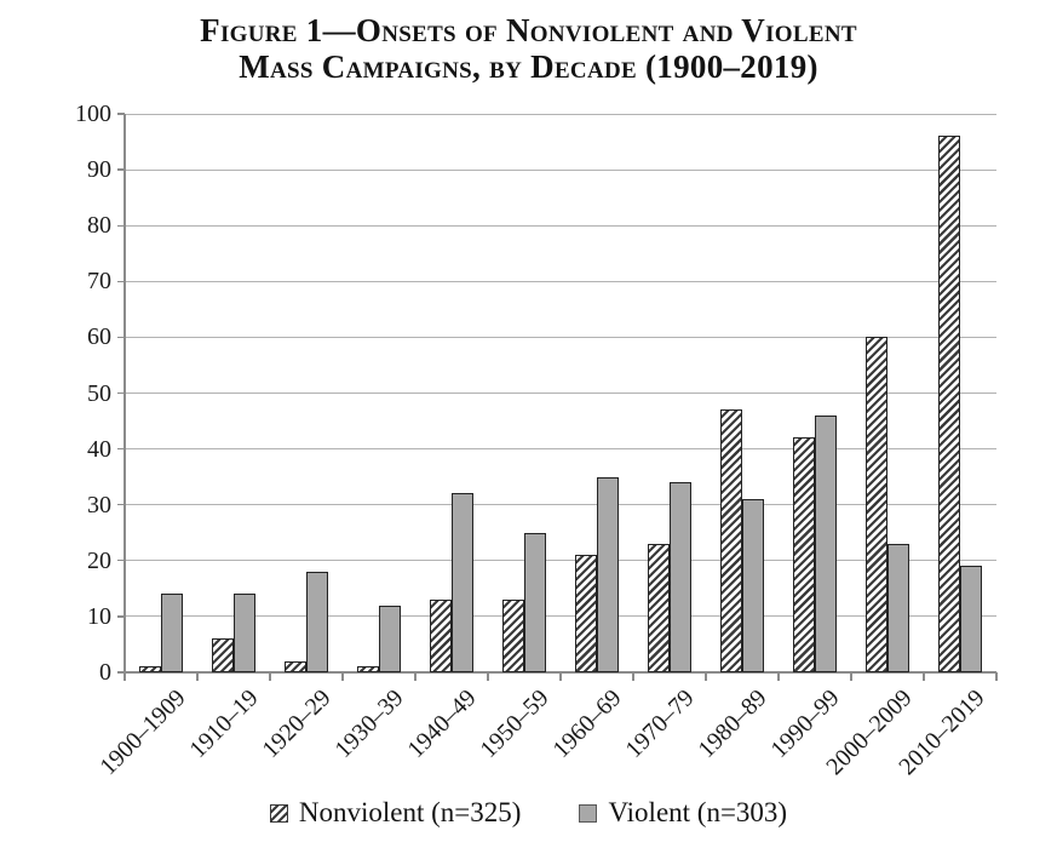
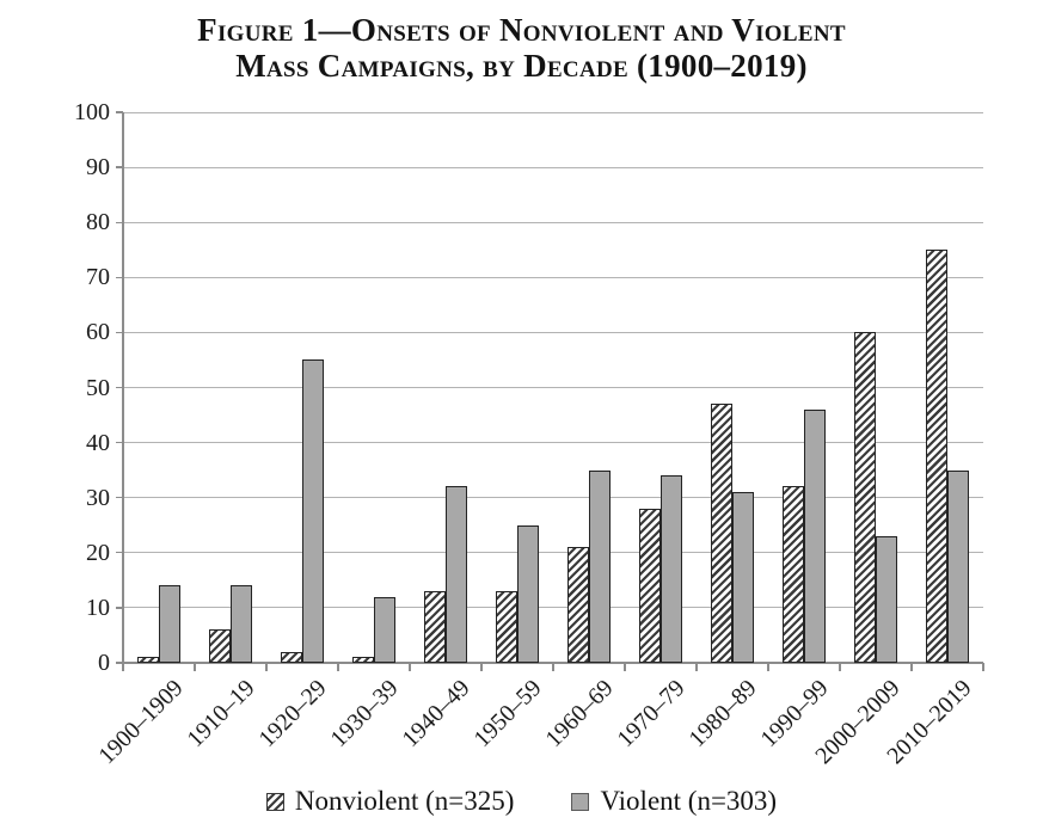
Violent (n=303)/1920–29: 18 -> 55
Nonviolent (n=325)/1970–79: 23 -> 28
Nonviolent (n=325)/1990–99: 42 -> 32
Nonviolent (n=325)/2010–2019: 96 -> 75
Violent (n=303)/2010–2019: 19 -> 35
